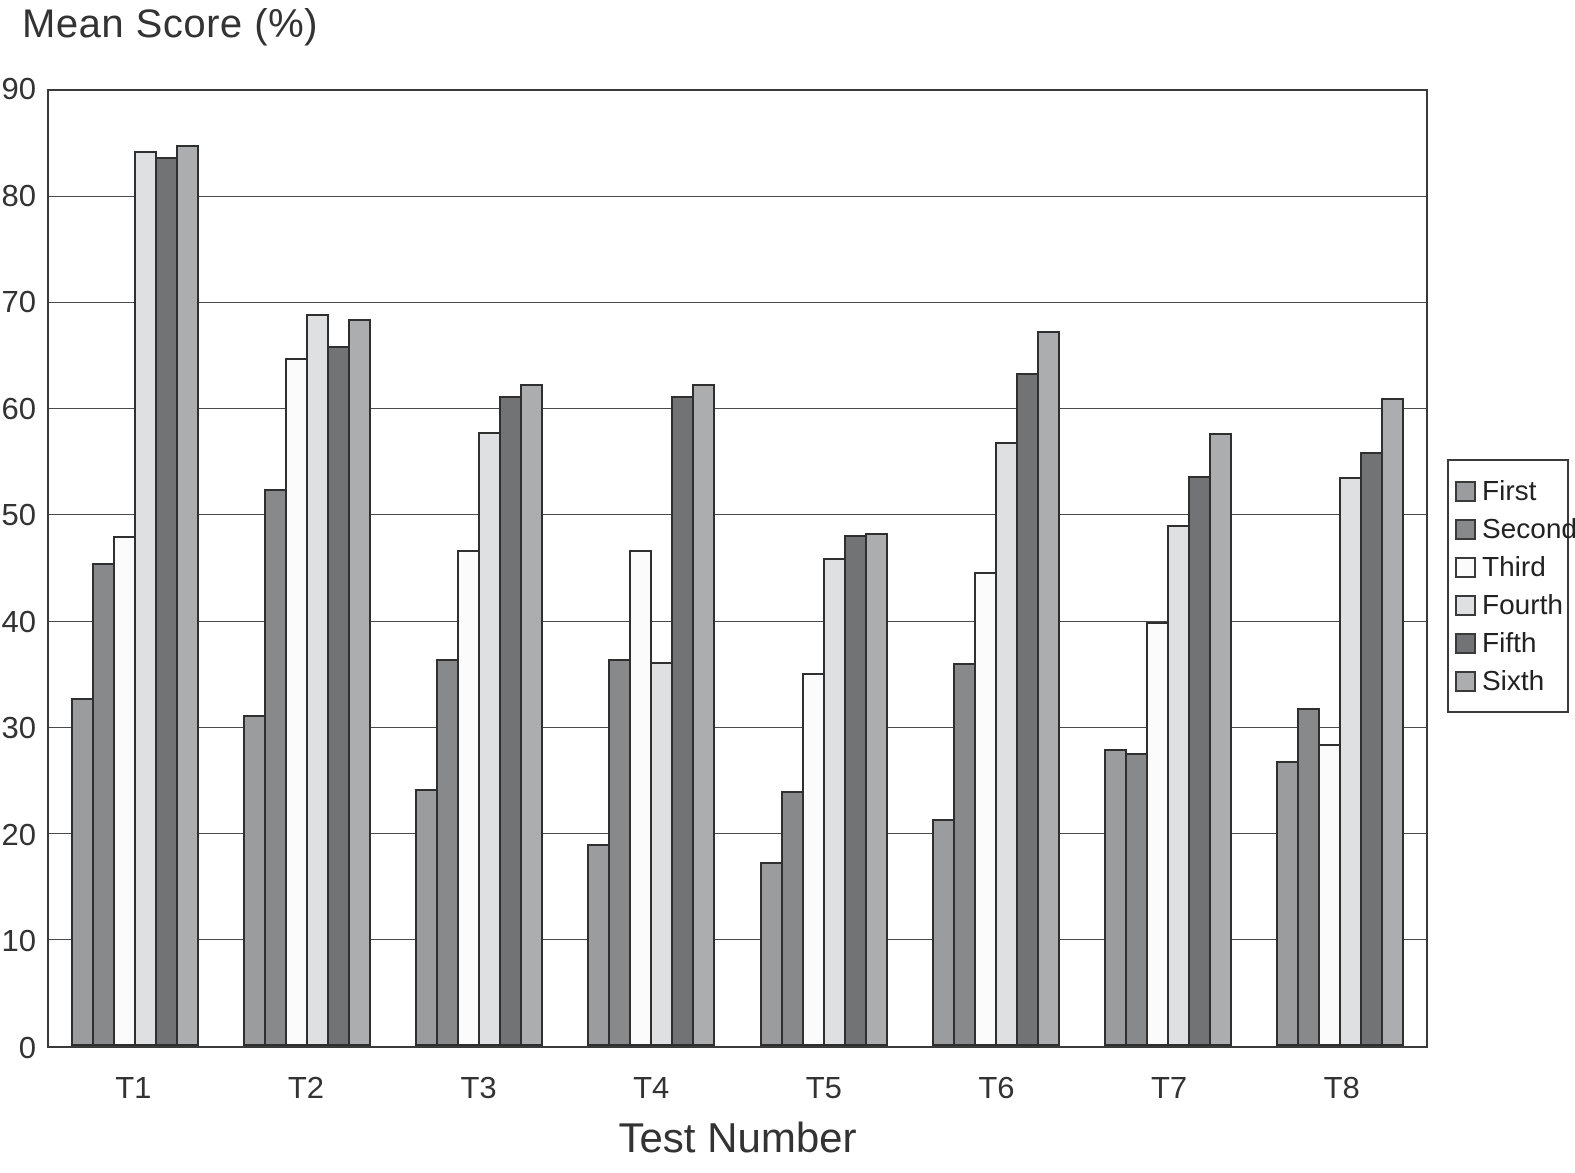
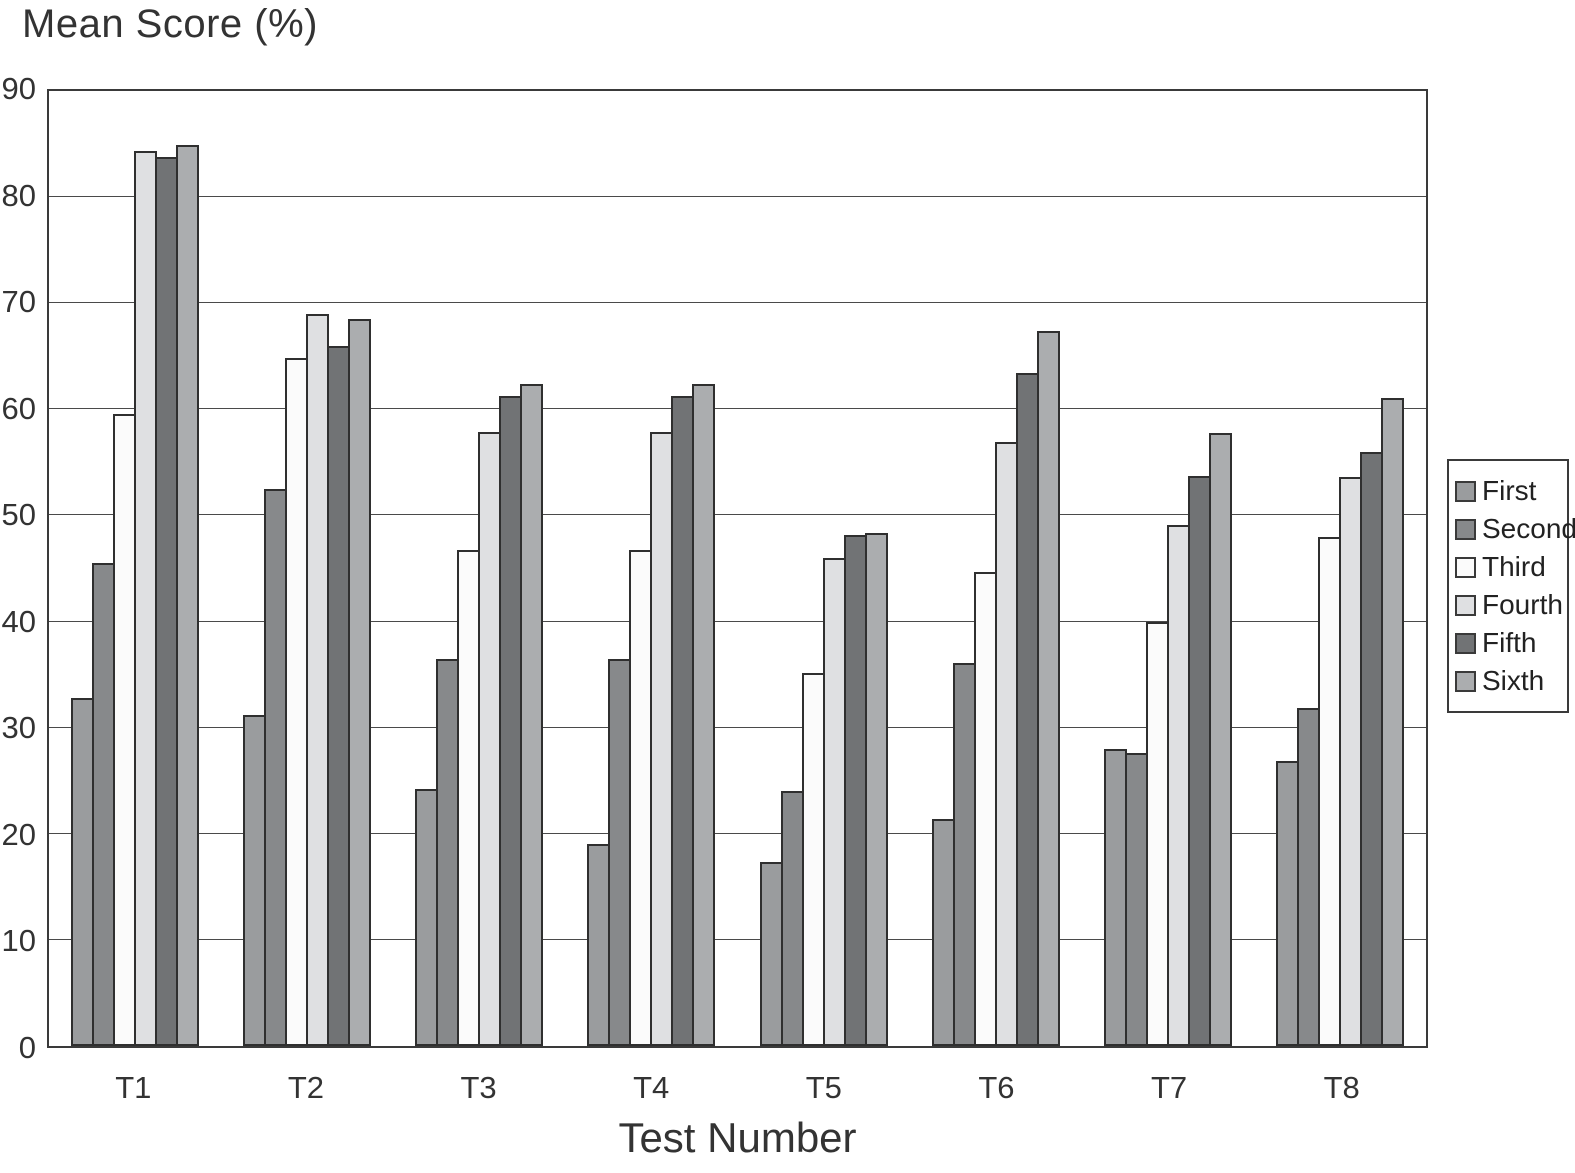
Third/T1: 48.1 -> 59.6
Fourth/T4: 36.2 -> 57.9
Third/T8: 28.5 -> 48.0
